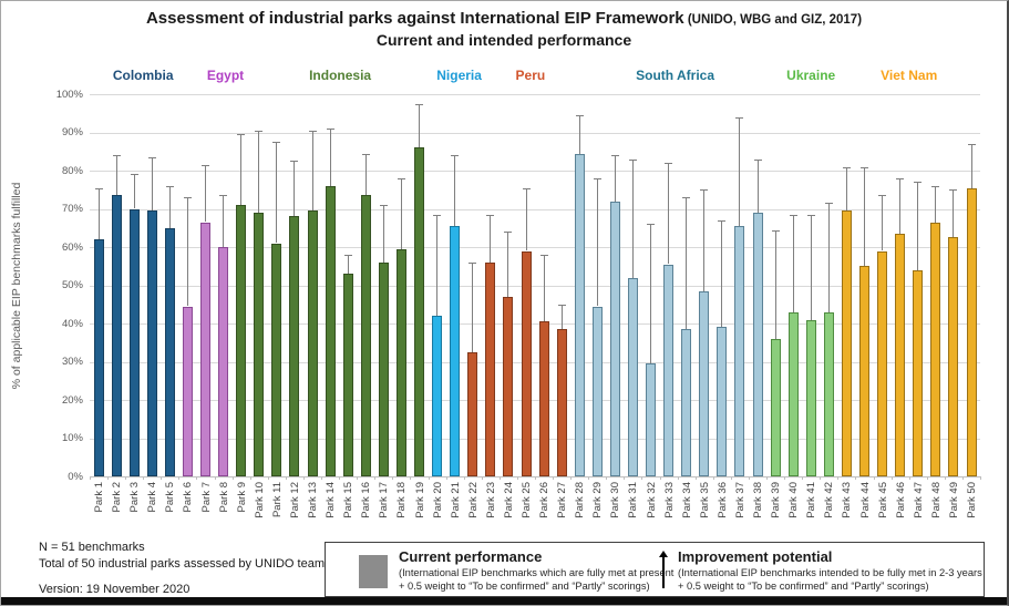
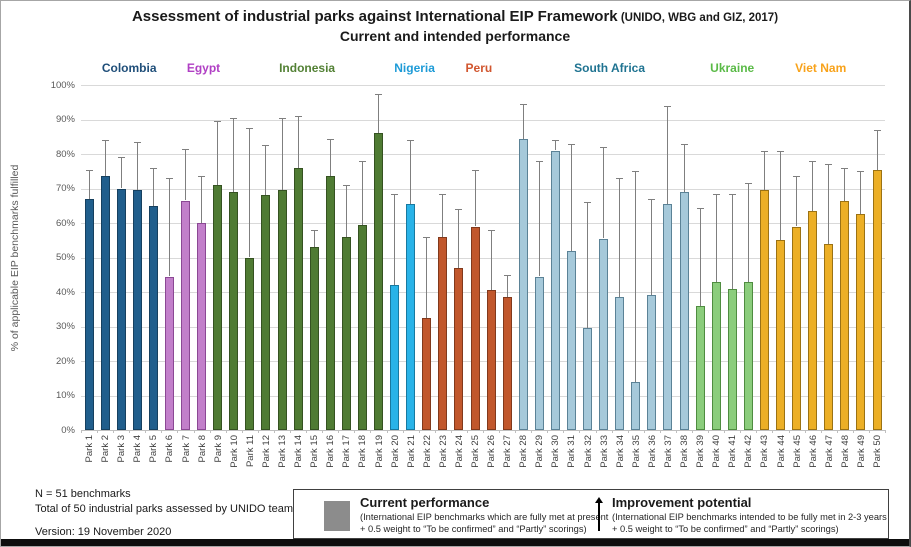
Current performance/Park 1: 62% -> 67%
Current performance/Park 11: 61% -> 50%
Current performance/Park 30: 72% -> 81%
Current performance/Park 35: 48% -> 14%
